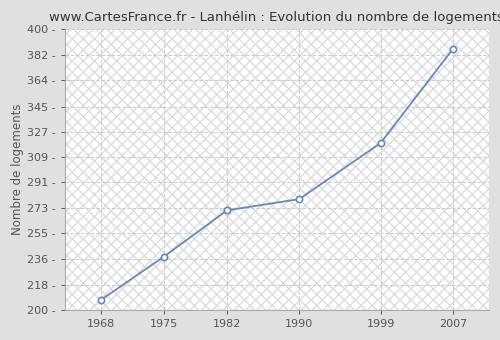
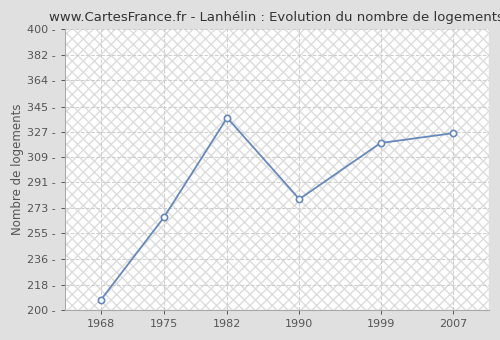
1975: 238 - -> 266 -
1982: 271 - -> 337 -
2007: 386 - -> 326 -
